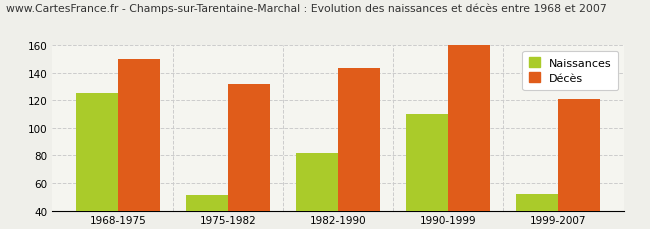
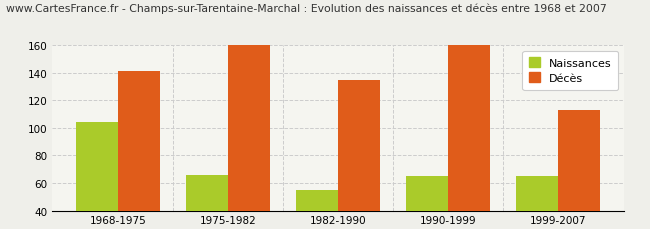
Naissances/1968-1975: 125 -> 104
Décès/1968-1975: 150 -> 141
Naissances/1975-1982: 51 -> 66
Décès/1975-1982: 132 -> 160
Naissances/1982-1990: 82 -> 55
Décès/1982-1990: 143 -> 135
Naissances/1990-1999: 110 -> 65
Naissances/1999-2007: 52 -> 65
Décès/1999-2007: 121 -> 113
